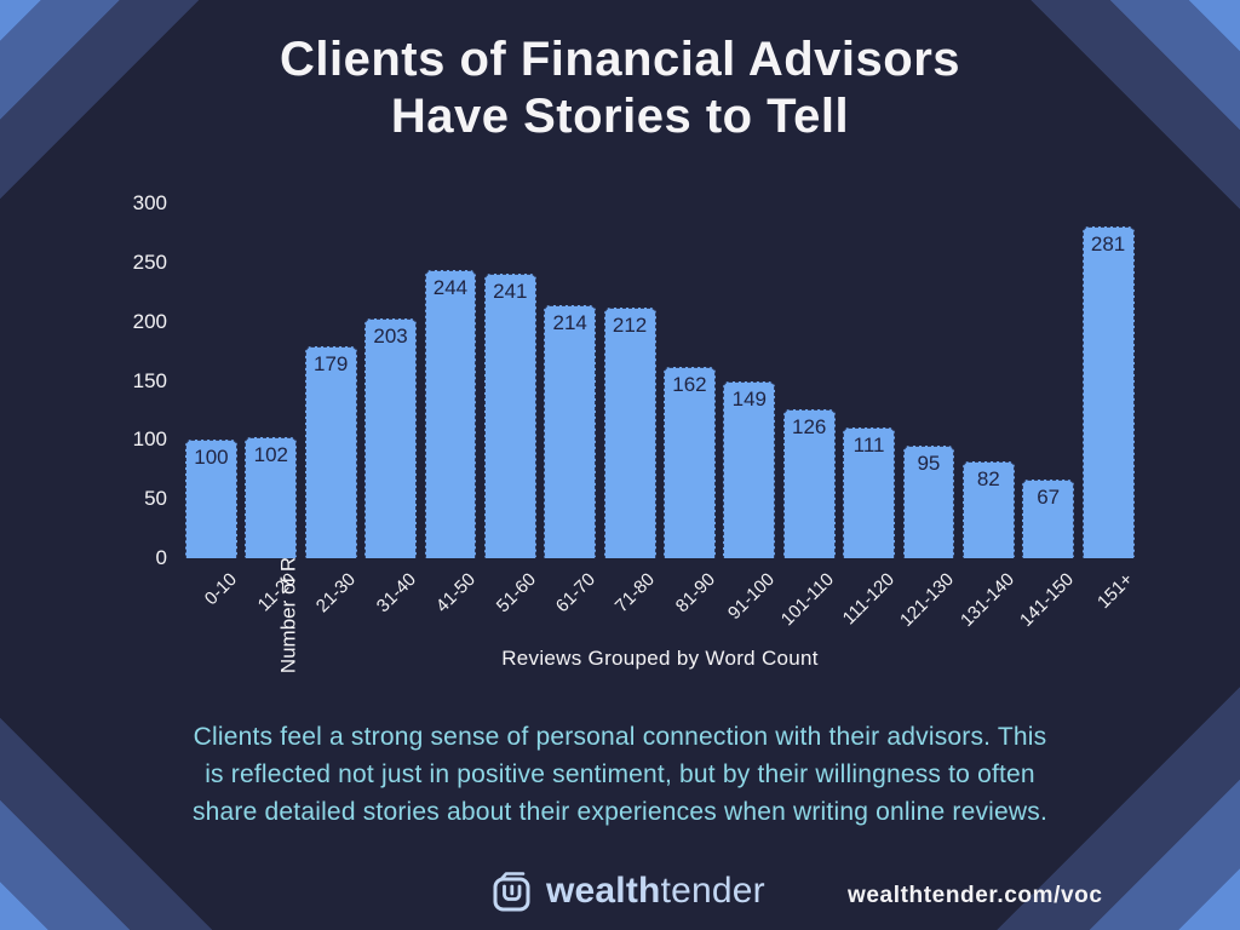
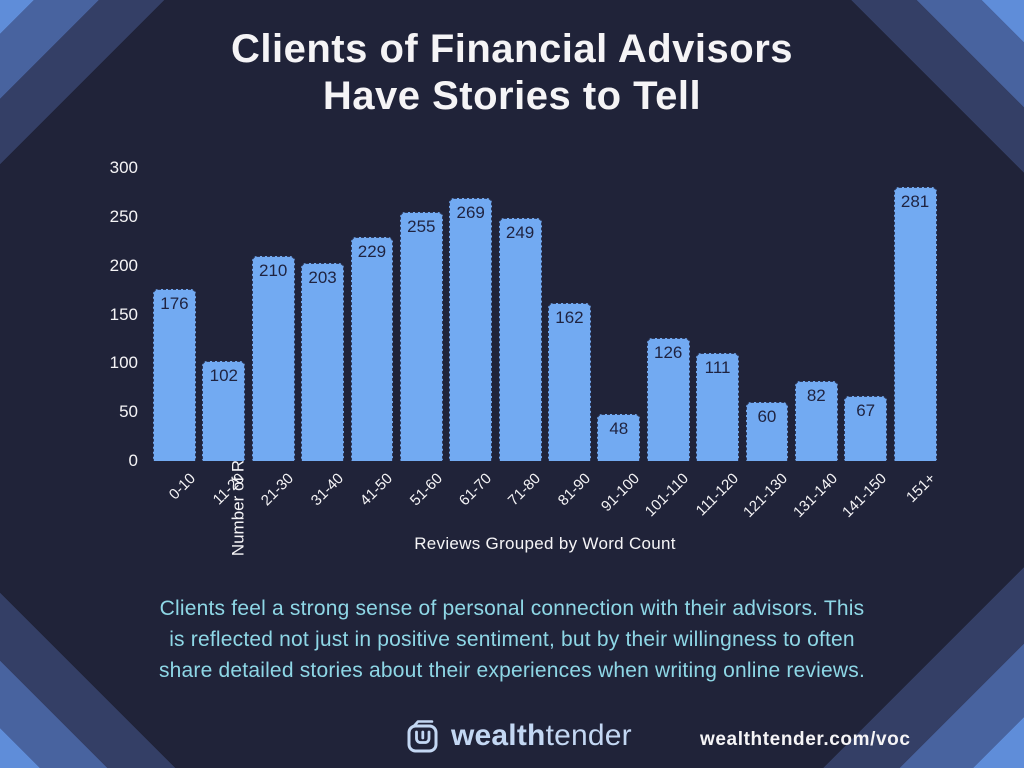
0-10: 100 -> 176
21-30: 179 -> 210
41-50: 244 -> 229
51-60: 241 -> 255
61-70: 214 -> 269
71-80: 212 -> 249
91-100: 149 -> 48
121-130: 95 -> 60
